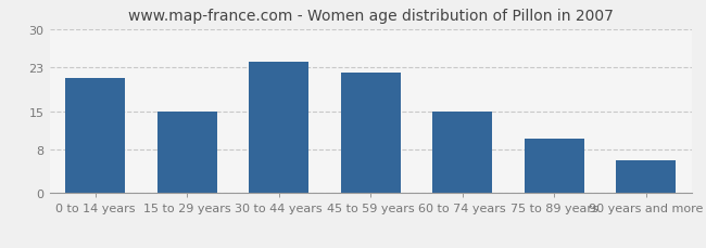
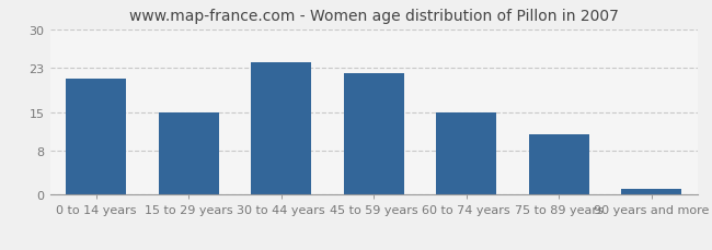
75 to 89 years: 10 -> 11
90 years and more: 6 -> 1
